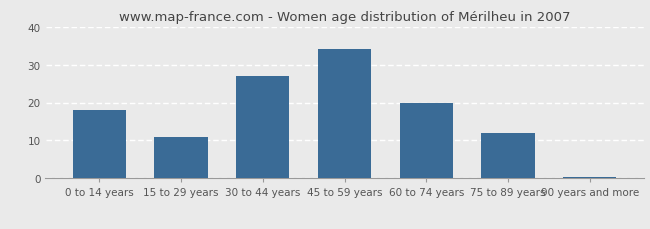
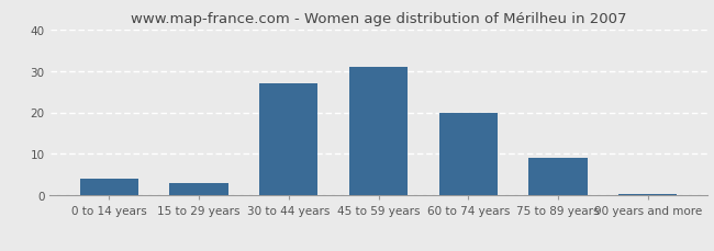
0 to 14 years: 18.0 -> 4.0
15 to 29 years: 11.0 -> 3.0
45 to 59 years: 34.0 -> 31.0
75 to 89 years: 12.0 -> 9.0
